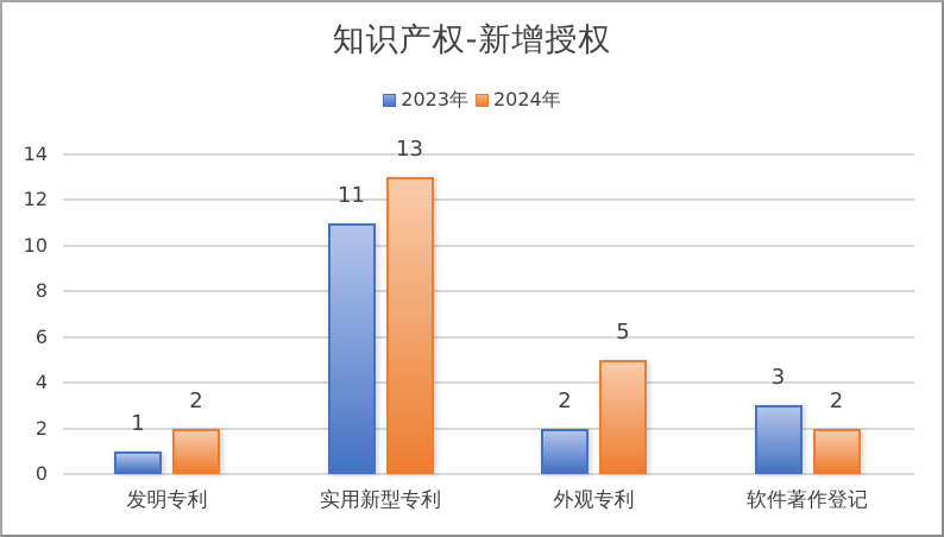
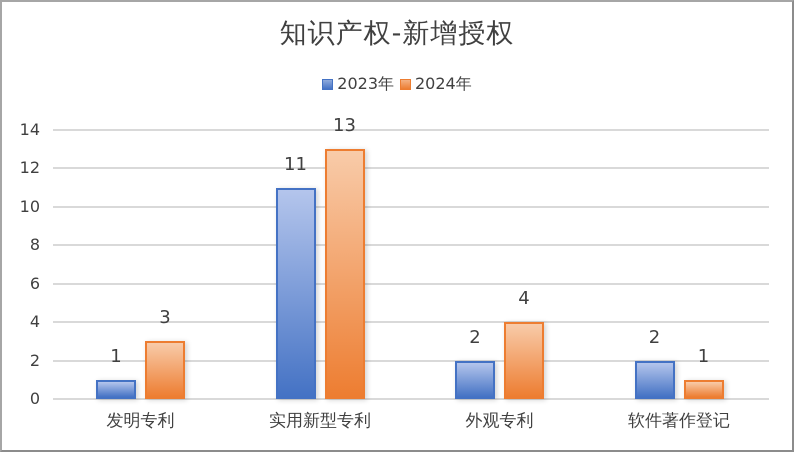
2024年/发明专利: 2 -> 3
2024年/外观专利: 5 -> 4
2023年/软件著作登记: 3 -> 2
2024年/软件著作登记: 2 -> 1
